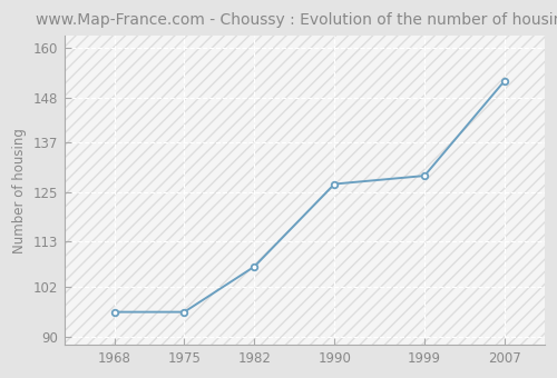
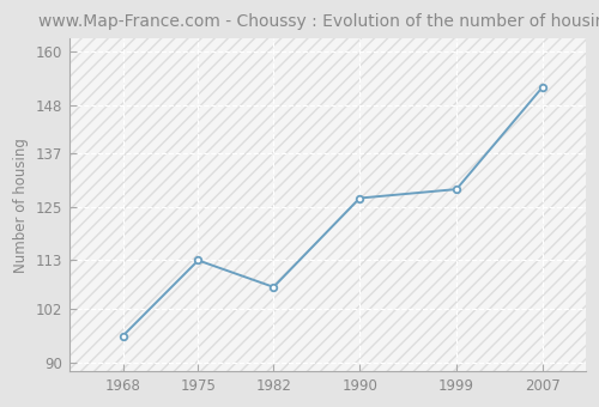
1975: 96 -> 113
